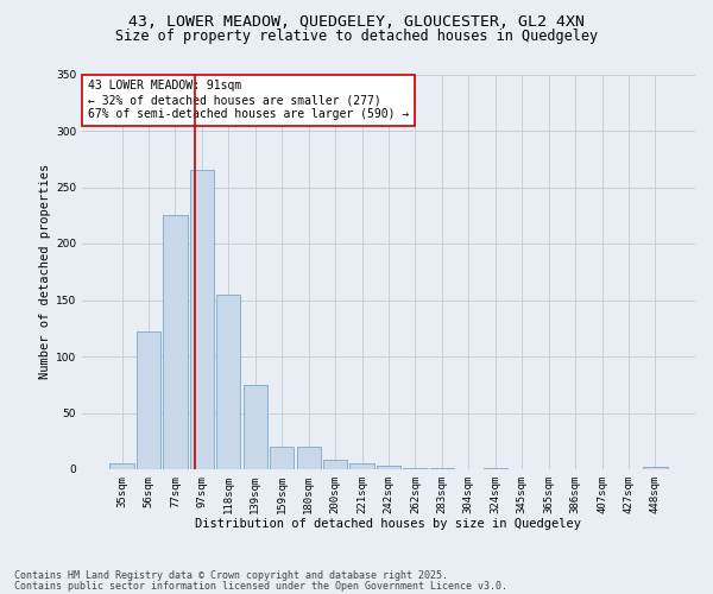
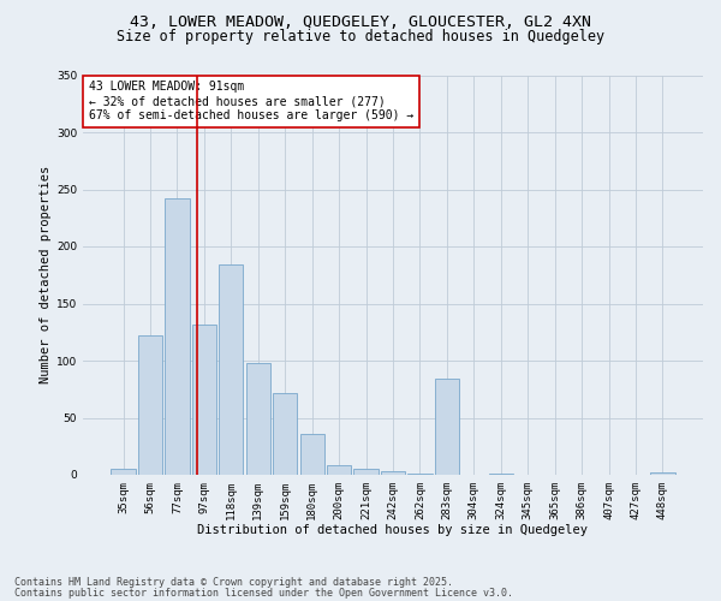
77sqm: 225 -> 242
97sqm: 265 -> 132
118sqm: 155 -> 184
139sqm: 75 -> 98
159sqm: 20 -> 72
180sqm: 20 -> 36
283sqm: 1 -> 84
